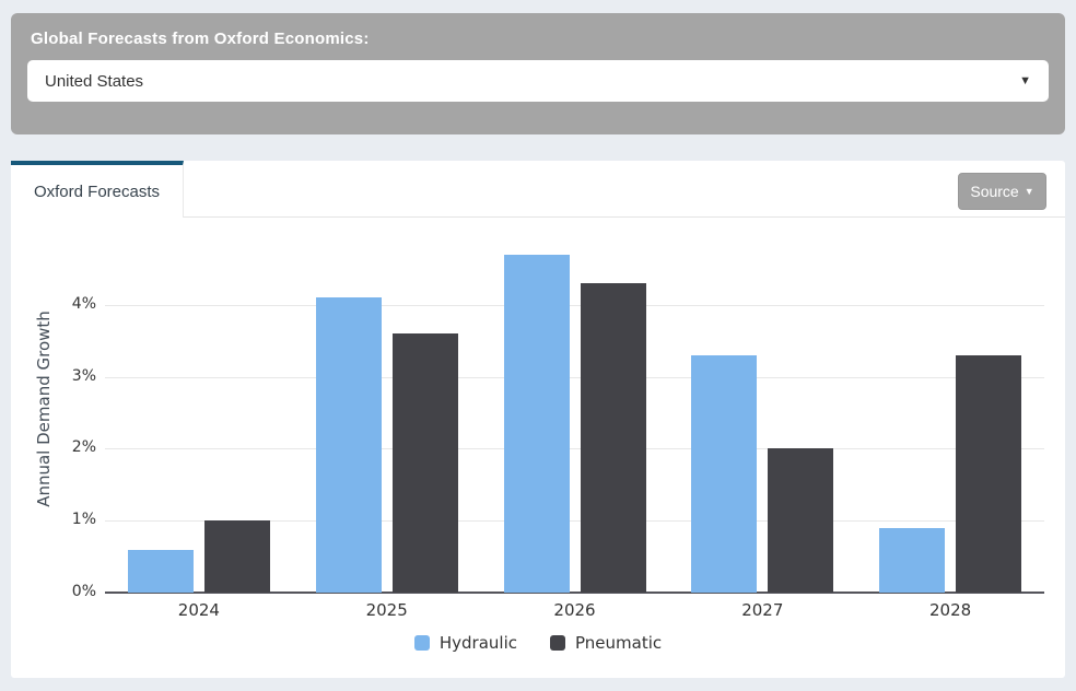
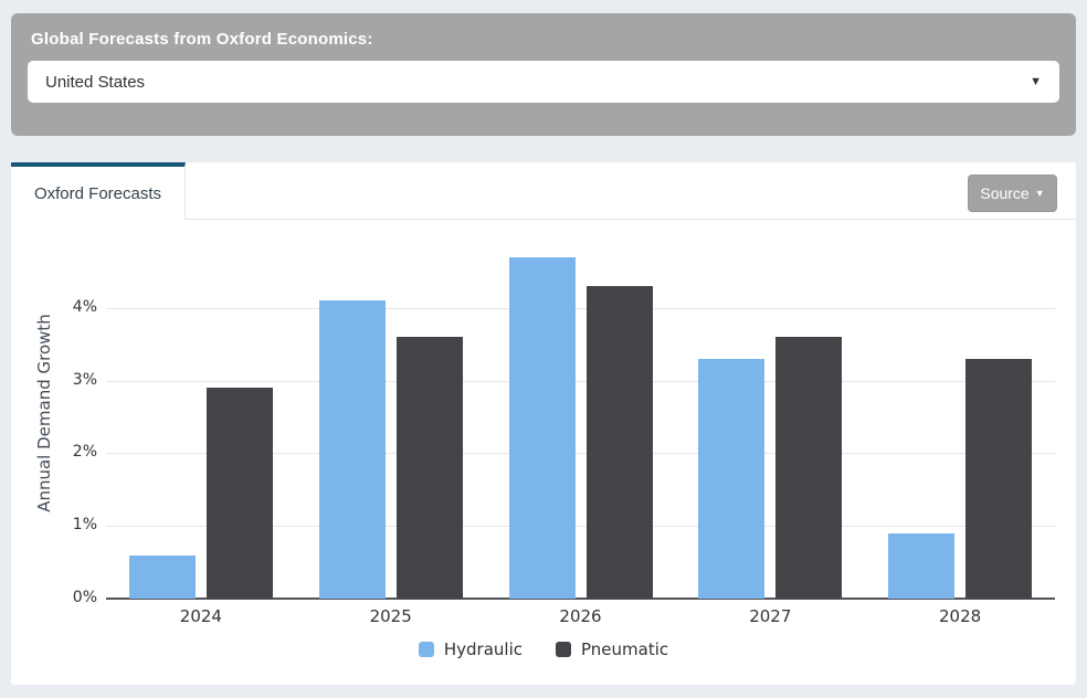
Pneumatic/2024: 1.0% -> 2.9%
Pneumatic/2027: 2.0% -> 3.6%
